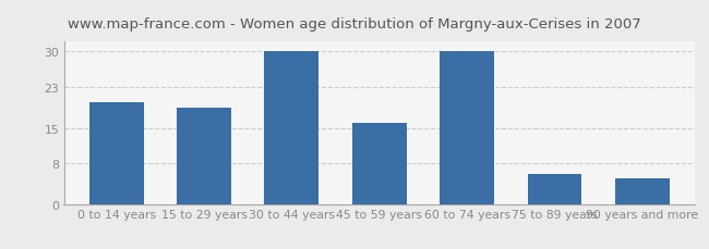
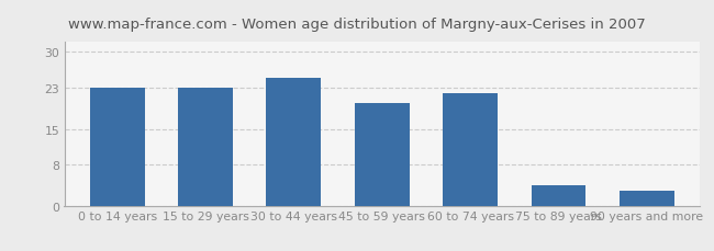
0 to 14 years: 20 -> 23
15 to 29 years: 19 -> 23
30 to 44 years: 30 -> 25
45 to 59 years: 16 -> 20
60 to 74 years: 30 -> 22
75 to 89 years: 6 -> 4
90 years and more: 5 -> 3
